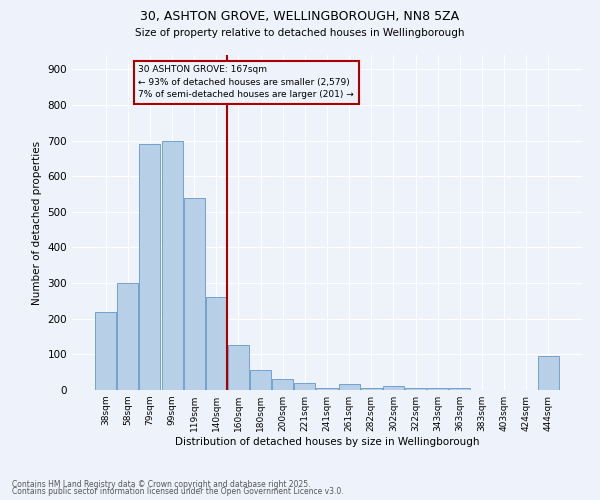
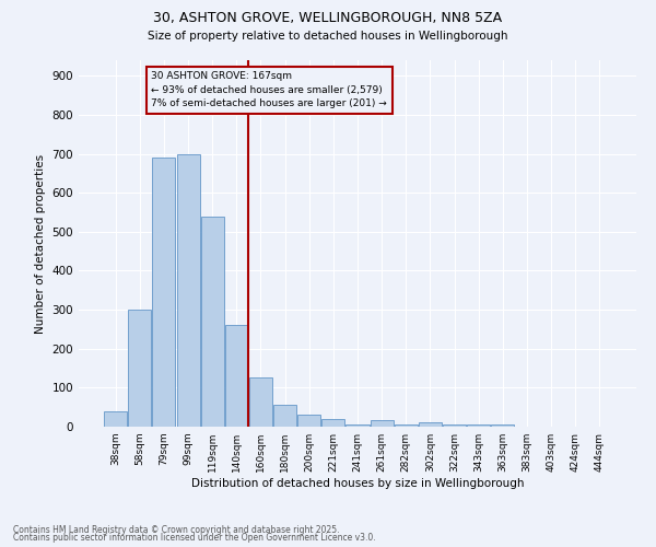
38sqm: 220 -> 40
444sqm: 95 -> 1
